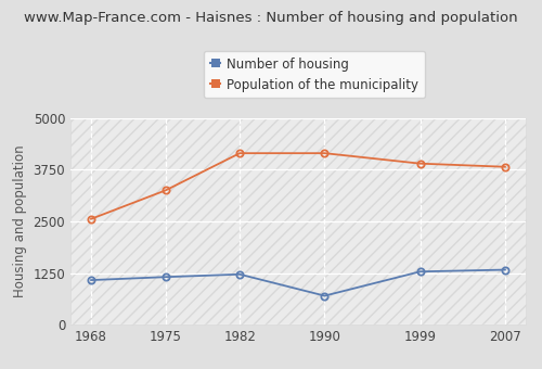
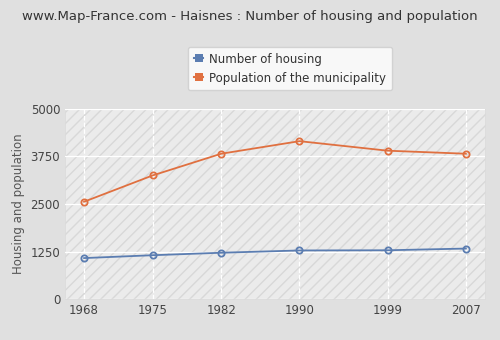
Population of the municipality/1982: 4150 -> 3820
Number of housing/1990: 700 -> 1280
